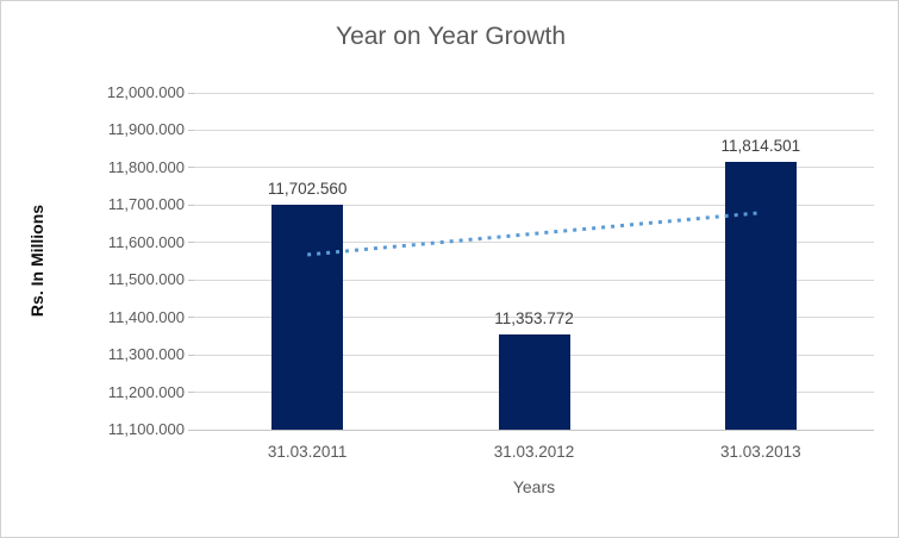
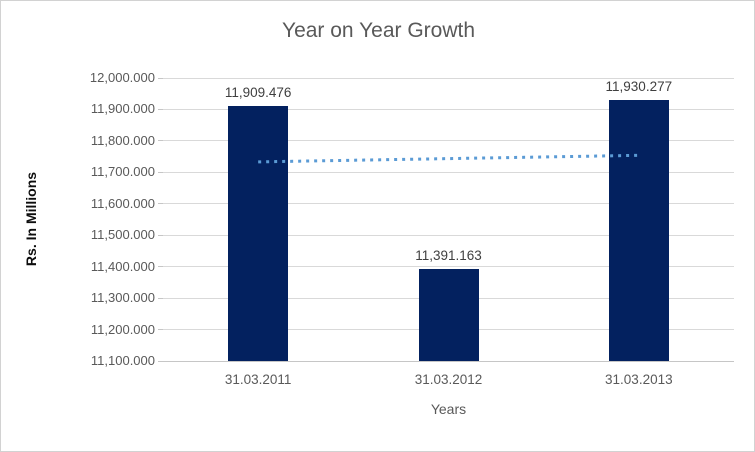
31.03.2011: 11,702.560 -> 11,909.476
31.03.2012: 11,353.772 -> 11,391.163
31.03.2013: 11,814.501 -> 11,930.277
